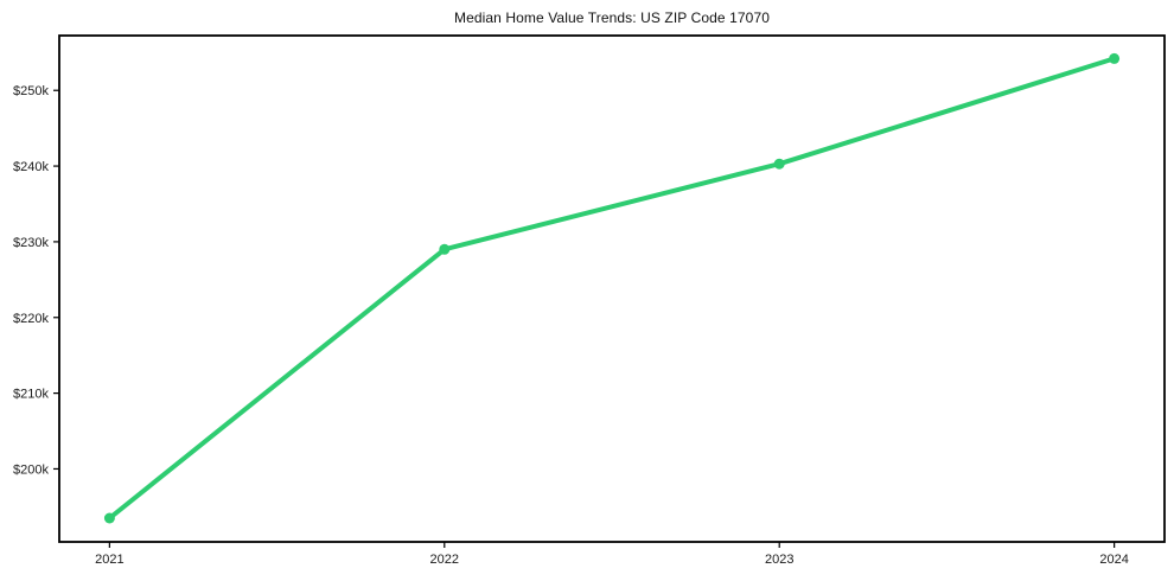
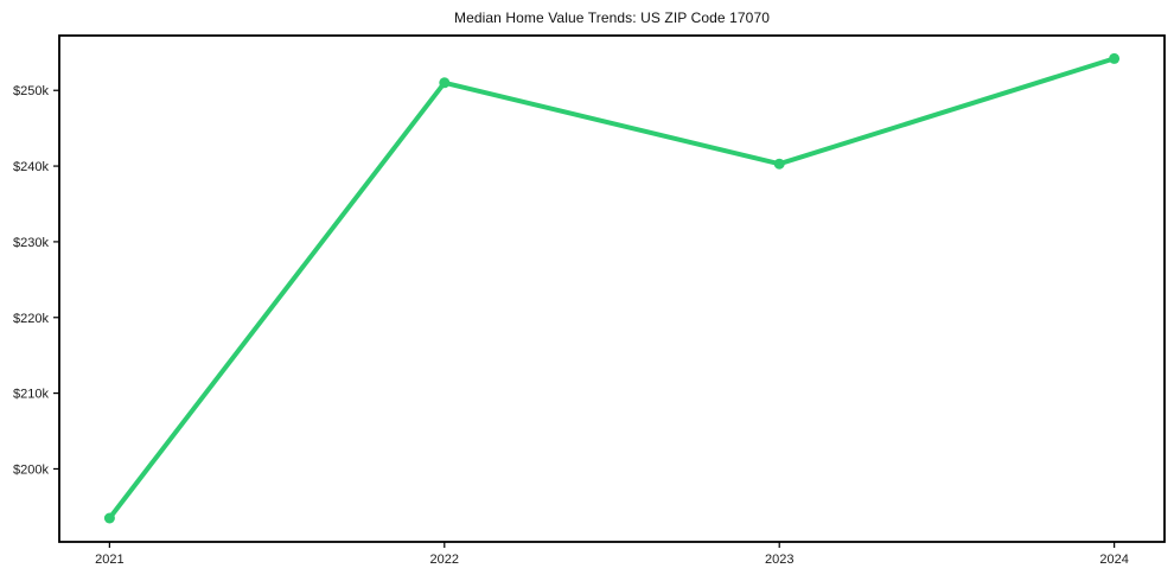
2022: $229k -> $251k
